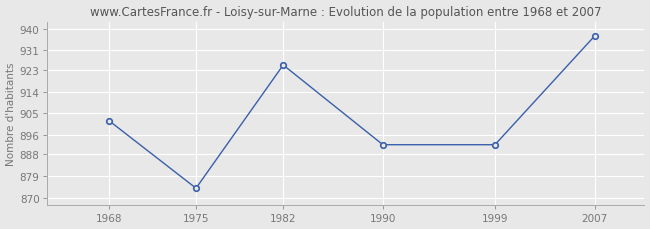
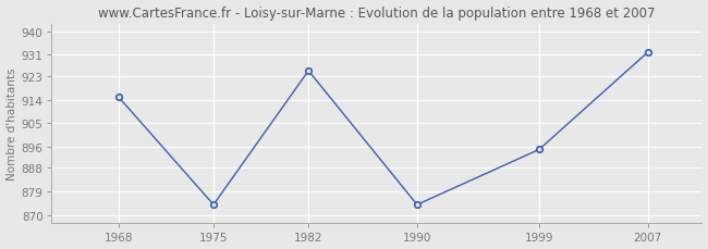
1968: 902 -> 915
1990: 892 -> 874
1999: 892 -> 895
2007: 937 -> 932
